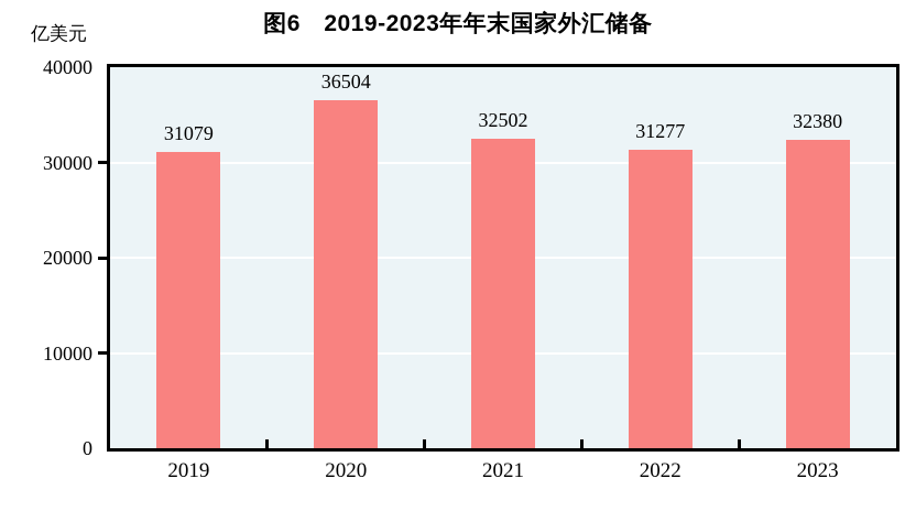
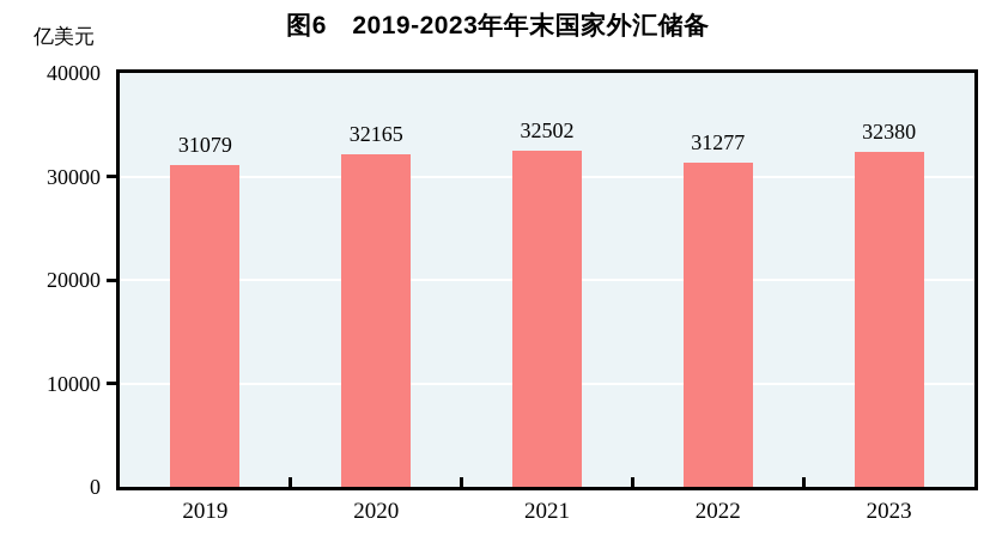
2020: 36504 -> 32165
